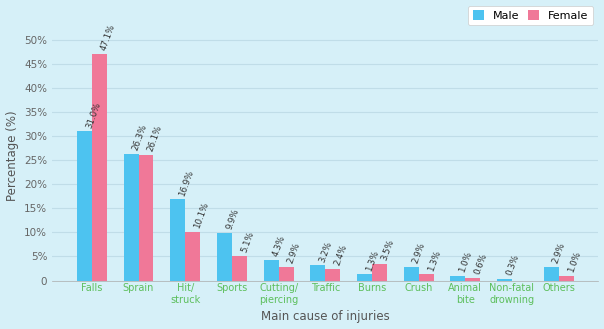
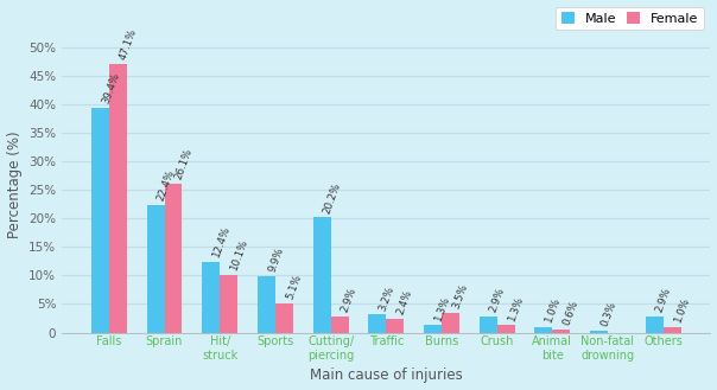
Male/Falls: 31.0% -> 39.4%
Male/Sprain: 26.3% -> 22.4%
Male/Hit/ struck: 16.9% -> 12.4%
Male/Cutting/ piercing: 4.3% -> 20.2%
